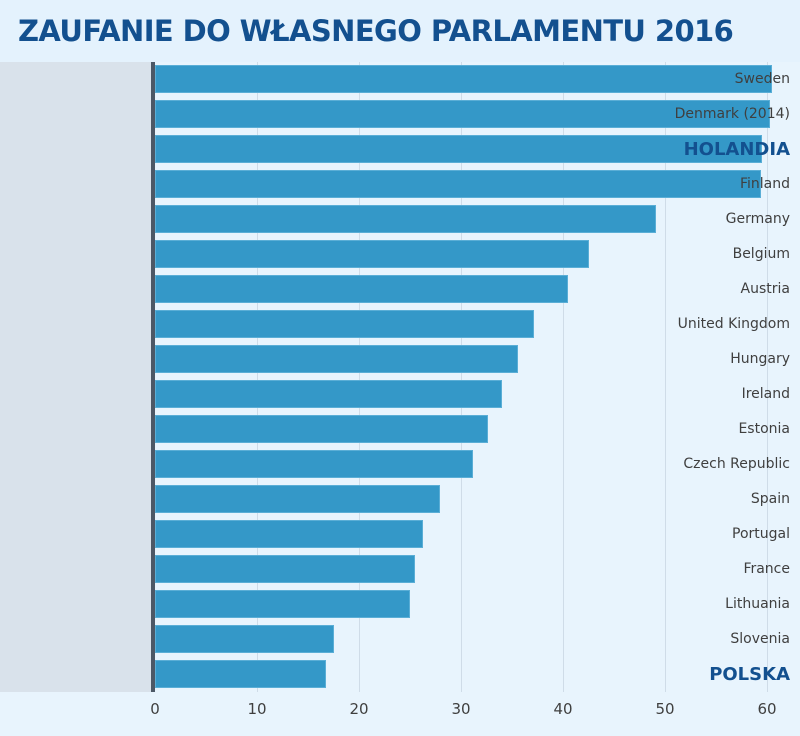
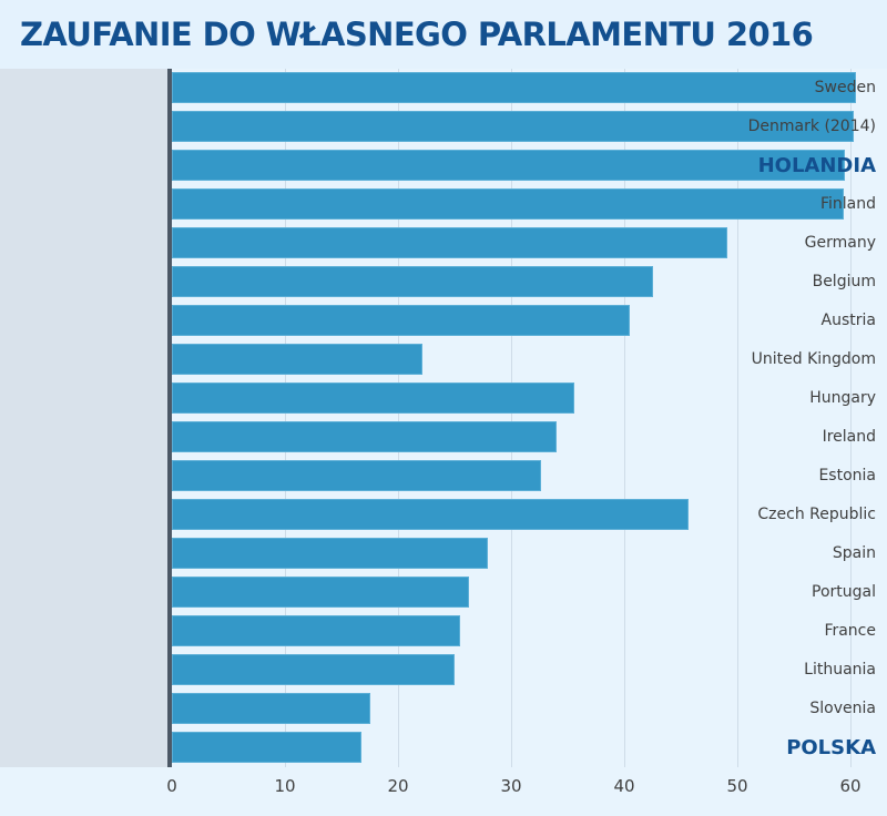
United Kingdom: 37.2 -> 22.2
Czech Republic: 31.2 -> 45.7
